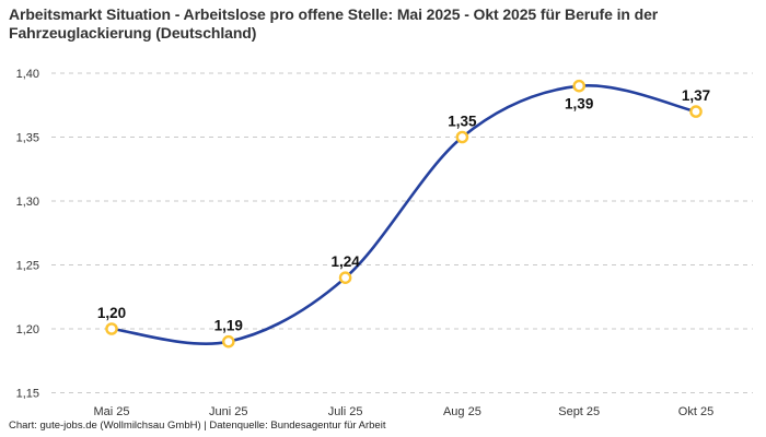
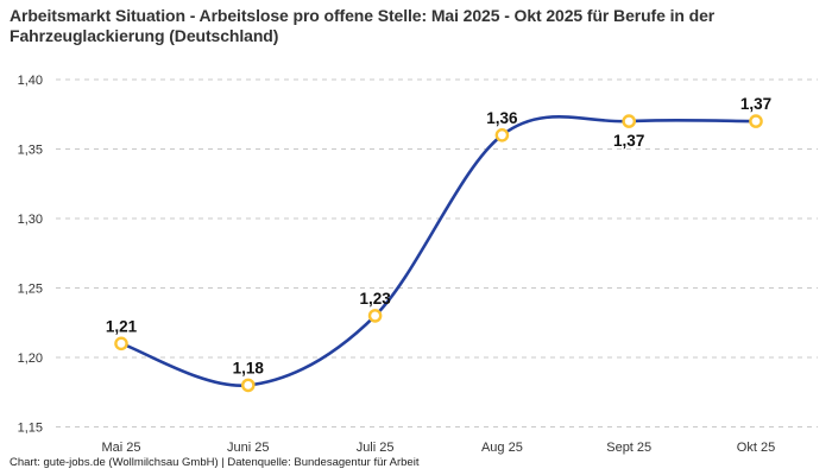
Mai 25: 1,20 -> 1,21
Juni 25: 1,19 -> 1,18
Juli 25: 1,24 -> 1,23
Aug 25: 1,35 -> 1,36
Sept 25: 1,39 -> 1,37
